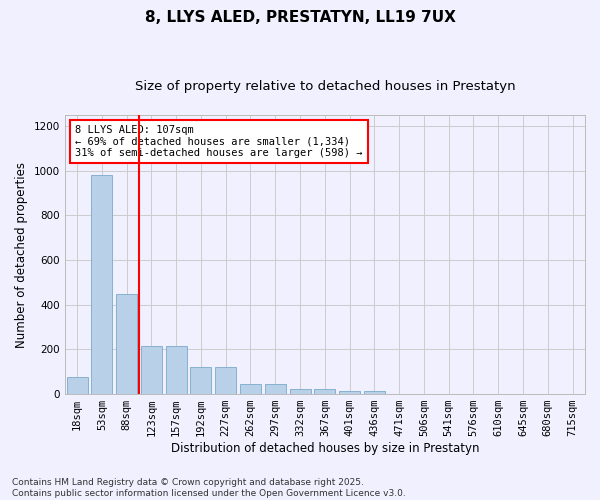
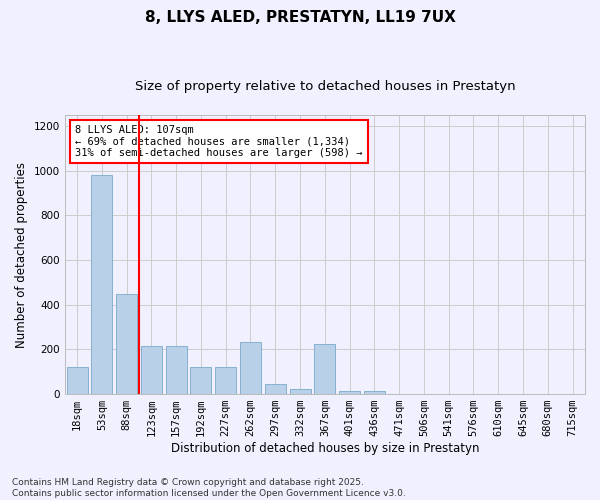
18sqm: 75 -> 120
262sqm: 45 -> 235
367sqm: 22 -> 225
